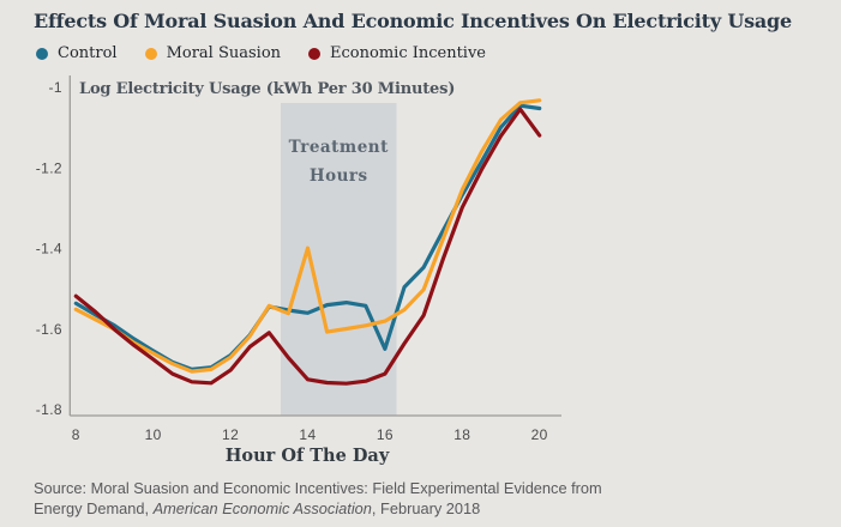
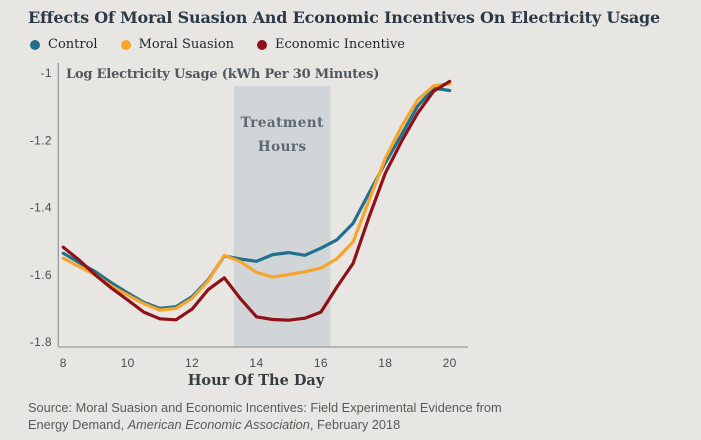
Moral Suasion/14: -1.40 -> -1.59
Control/16: -1.65 -> -1.52
Economic Incentive/20: -1.12 -> -1.03
